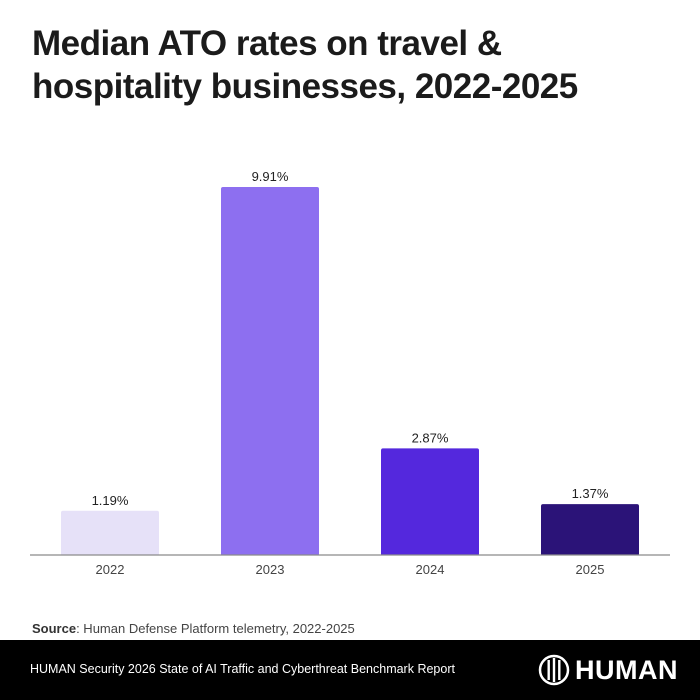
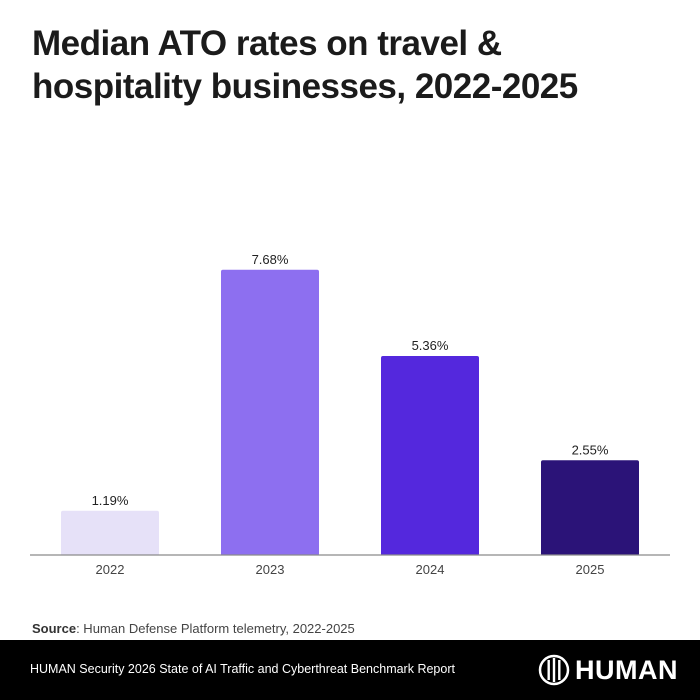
2023: 9.91% -> 7.68%
2024: 2.87% -> 5.36%
2025: 1.37% -> 2.55%
